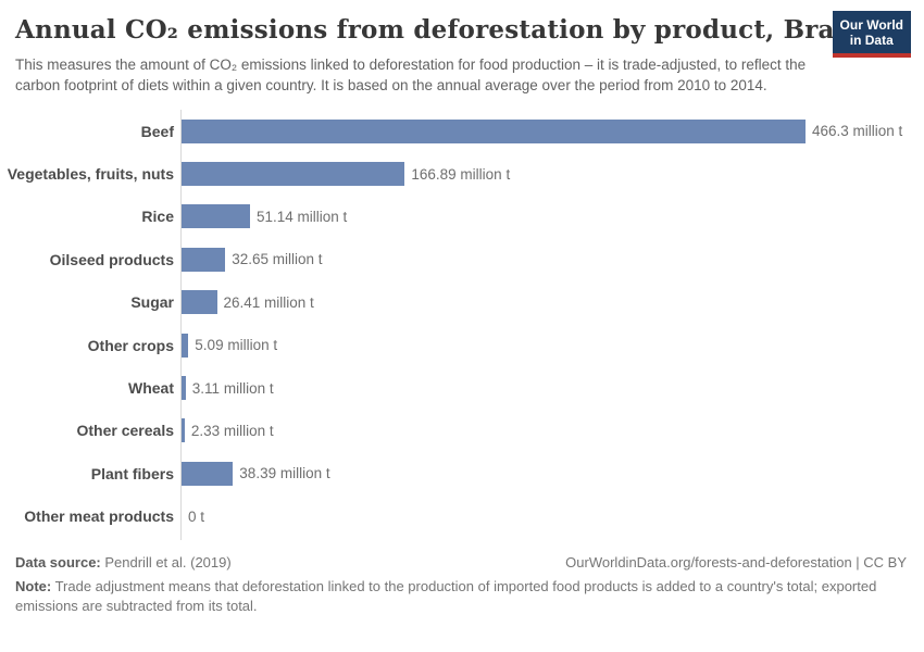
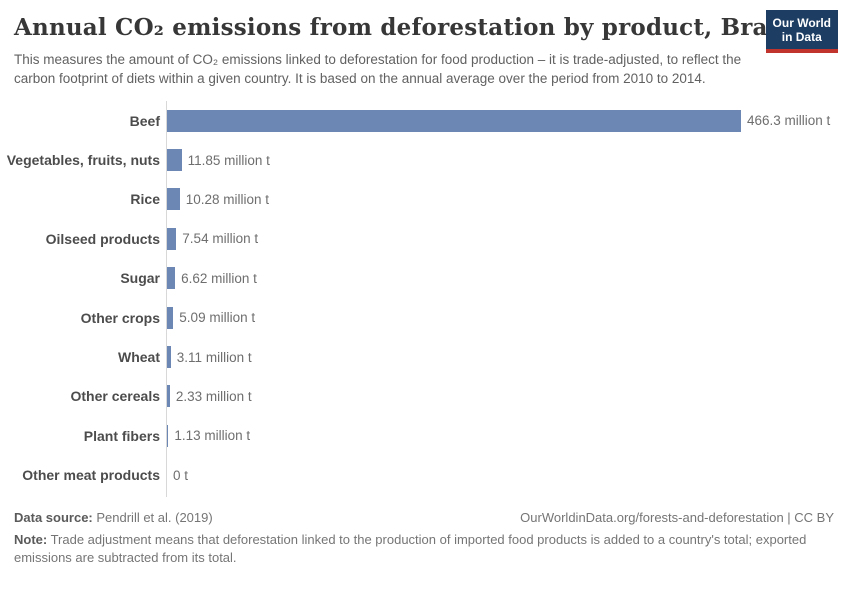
Vegetables, fruits, nuts: 166.89 -> 11.85
Rice: 51.14 -> 10.28
Oilseed products: 32.65 -> 7.54
Sugar: 26.41 -> 6.62
Plant fibers: 38.39 -> 1.13
